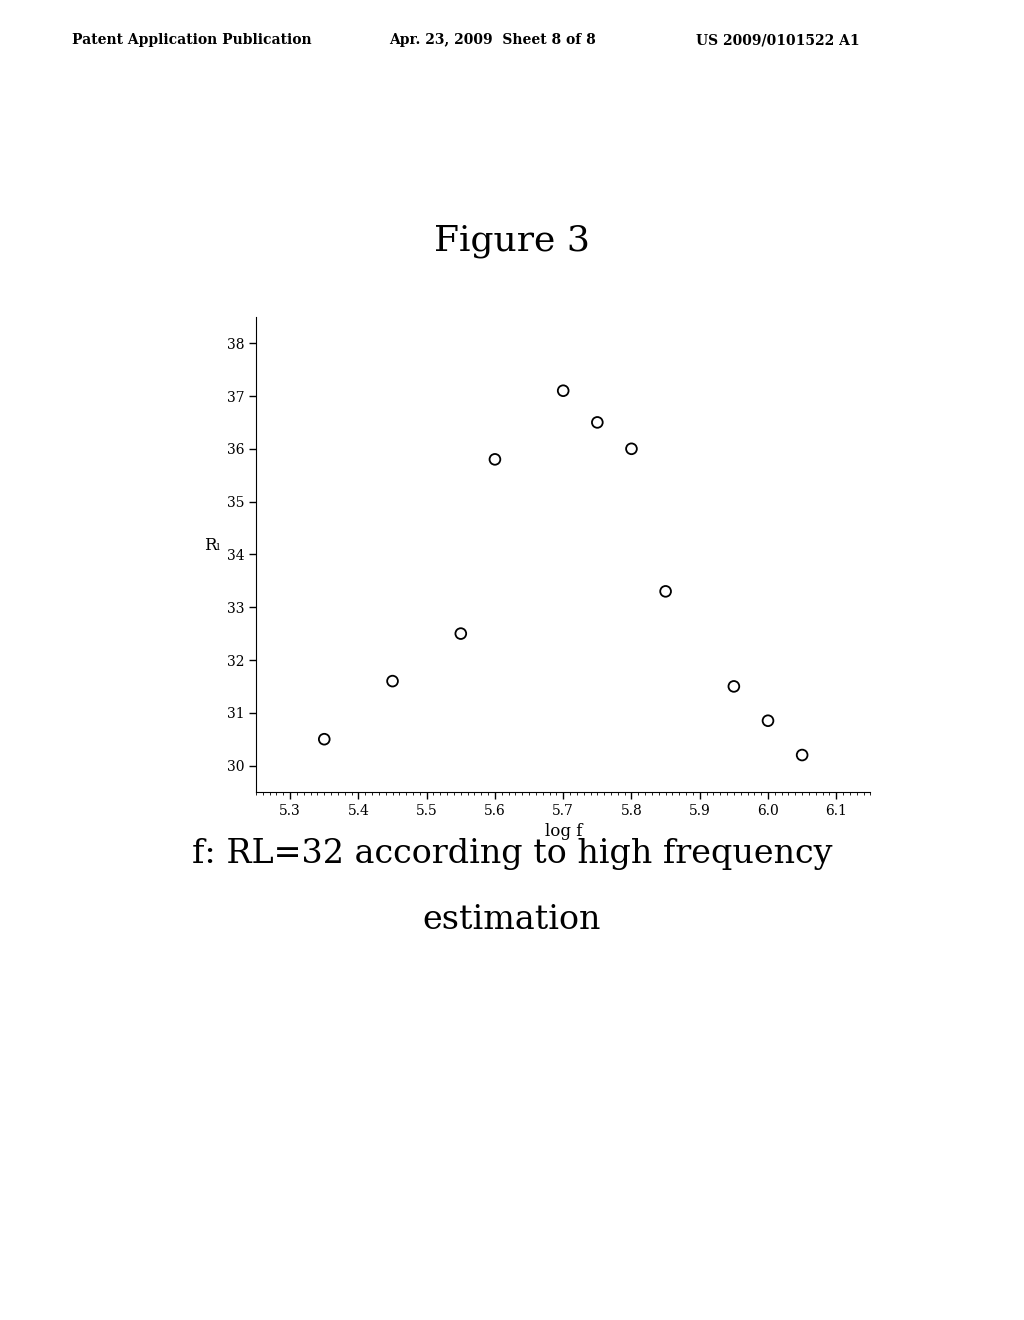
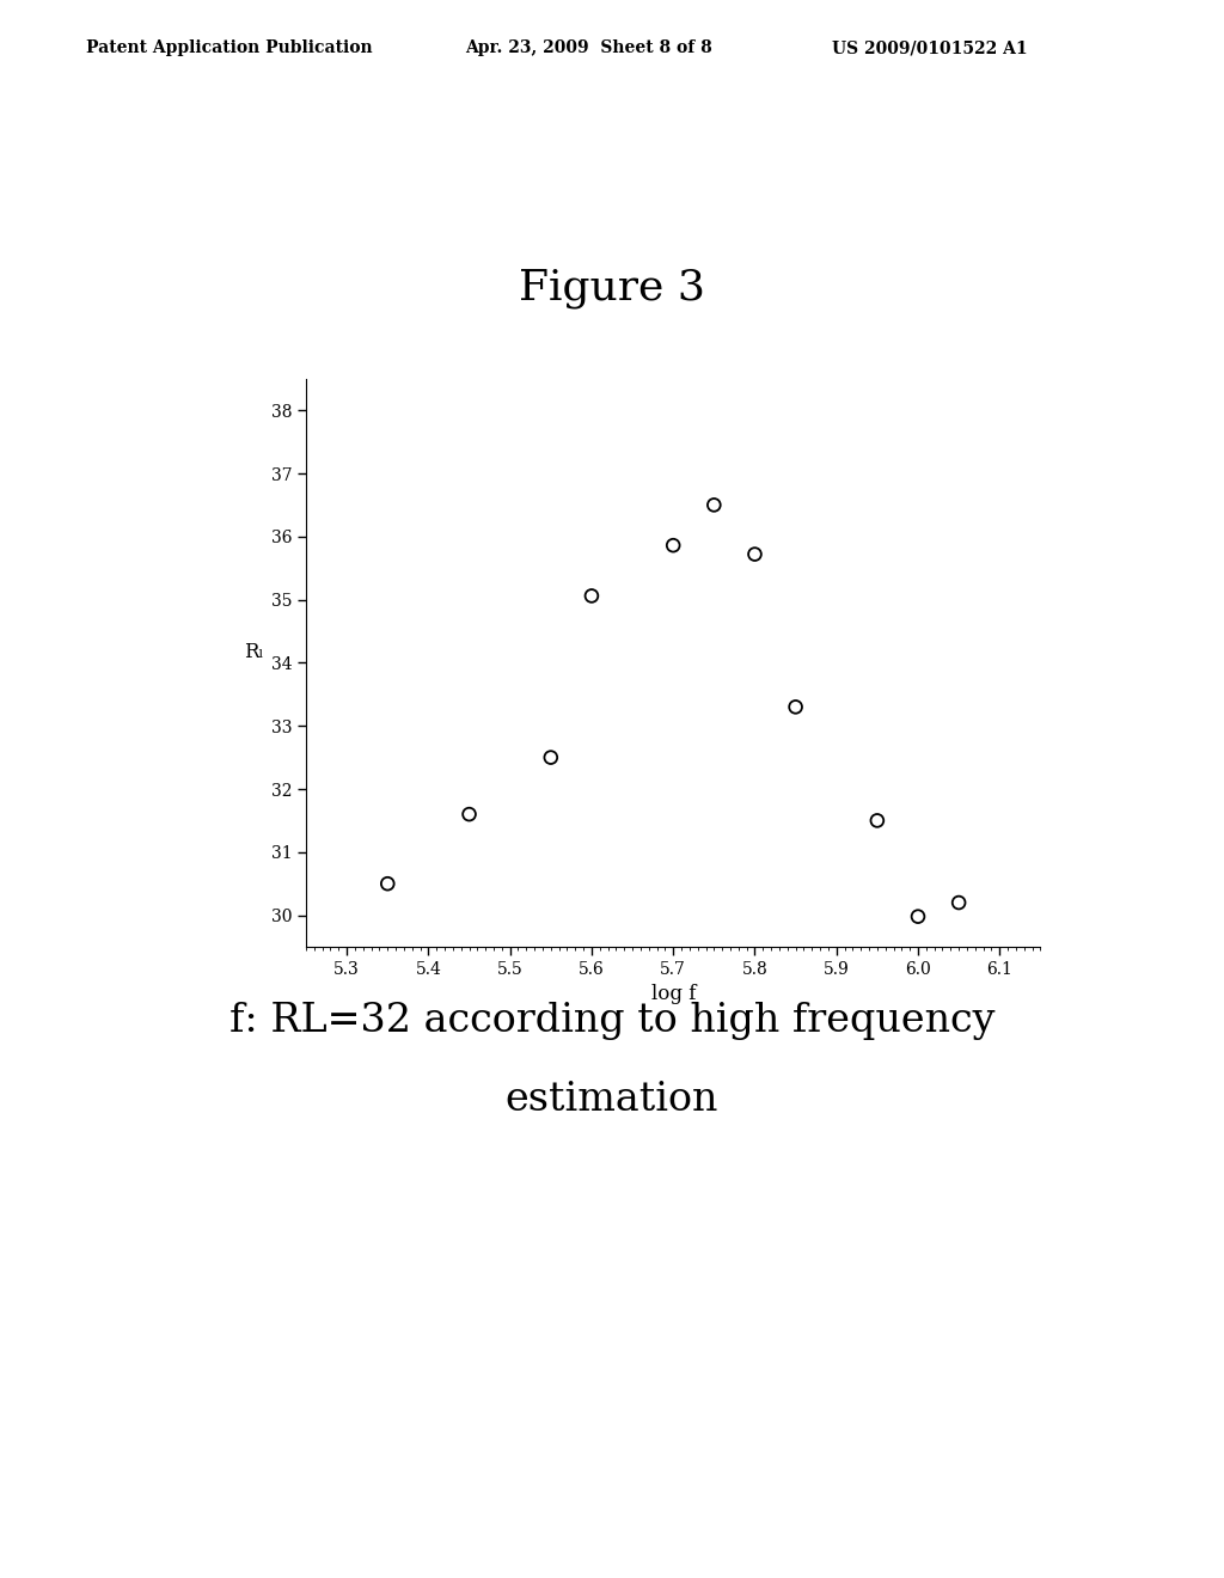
5.6: 35.80 -> 35.06
5.7: 37.10 -> 35.86
5.8: 36.00 -> 35.72
6.0: 30.85 -> 29.98
